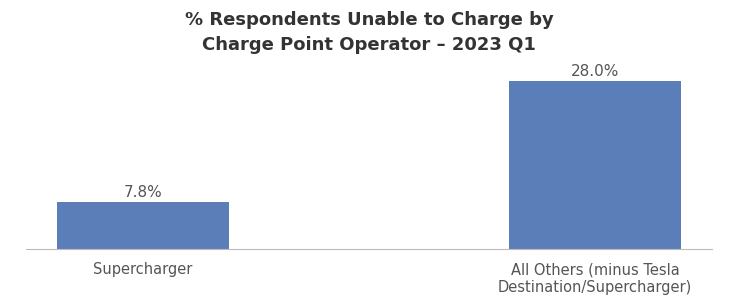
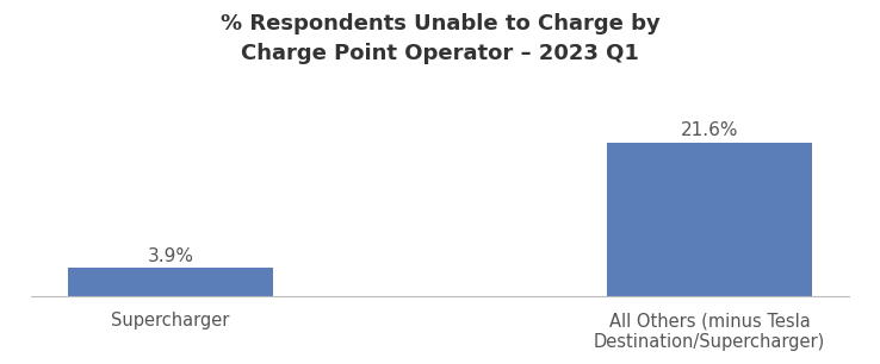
Supercharger: 7.8% -> 3.9%
All Others (minus Tesla Destination/Supercharger): 28.0% -> 21.6%
